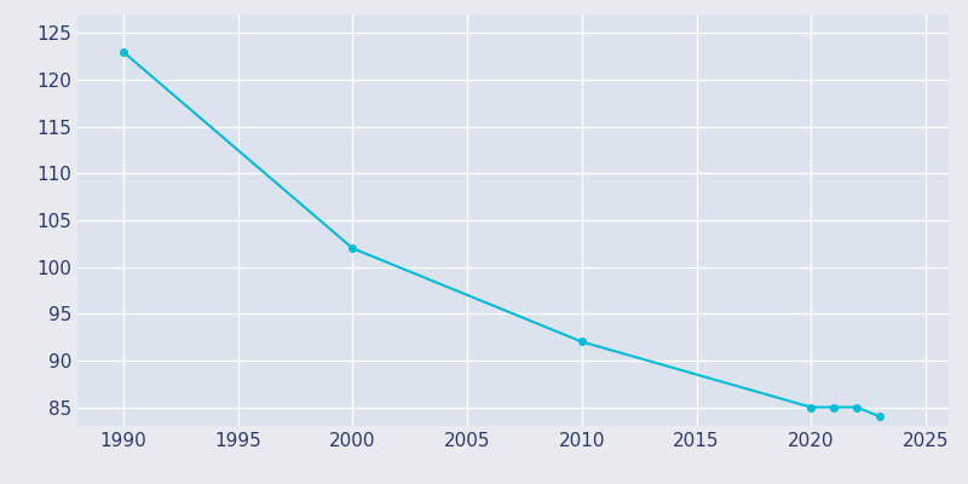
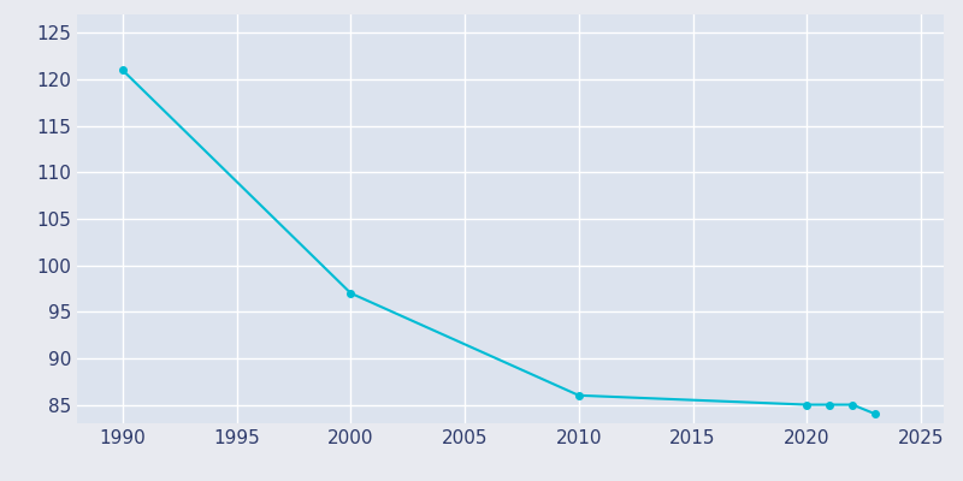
1990: 123 -> 121
2000: 102 -> 97
2010: 92 -> 86
